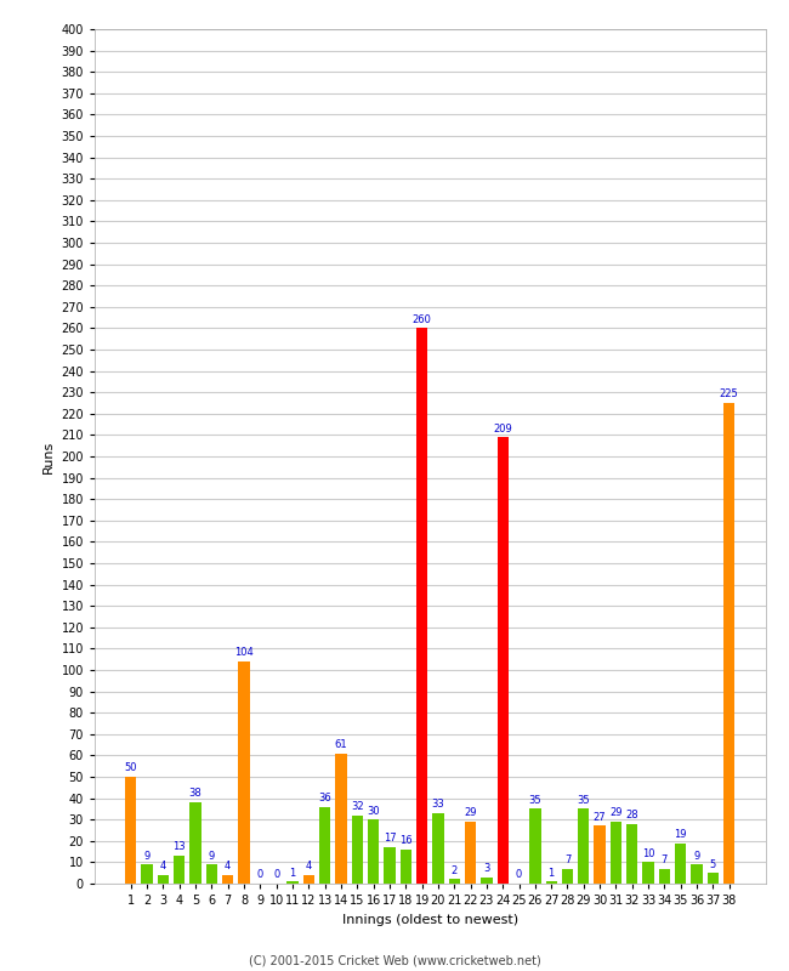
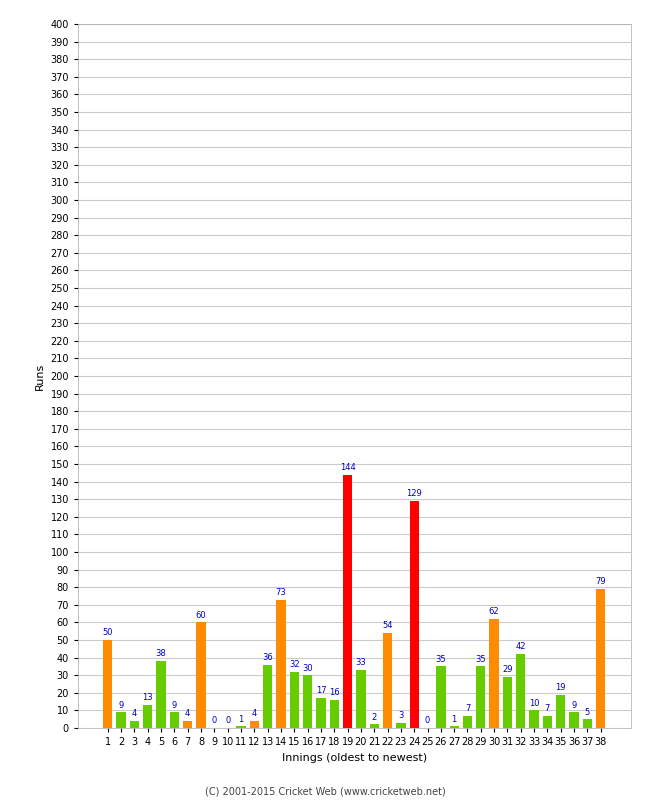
8: 104 -> 60
14: 61 -> 73
19: 260 -> 144
22: 29 -> 54
24: 209 -> 129
30: 27 -> 62
32: 28 -> 42
38: 225 -> 79
